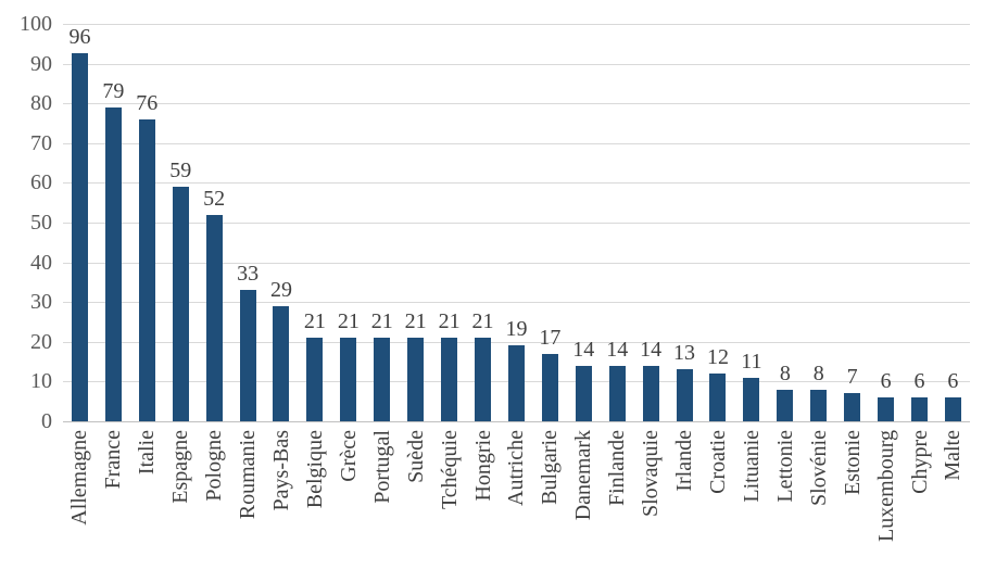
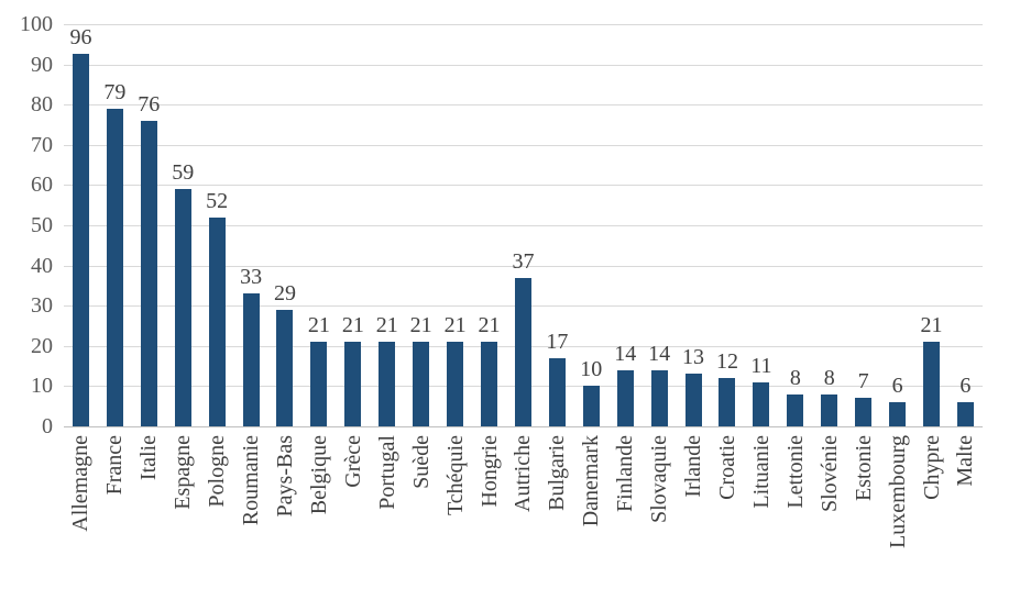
Autriche: 19 -> 37
Danemark: 14 -> 10
Chypre: 6 -> 21
